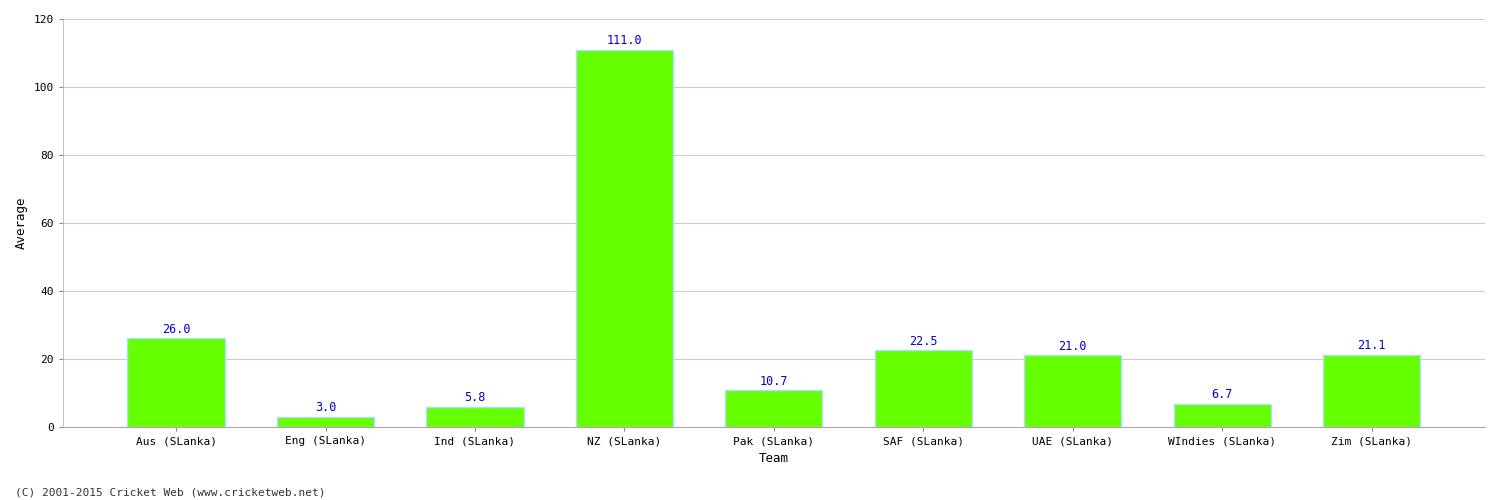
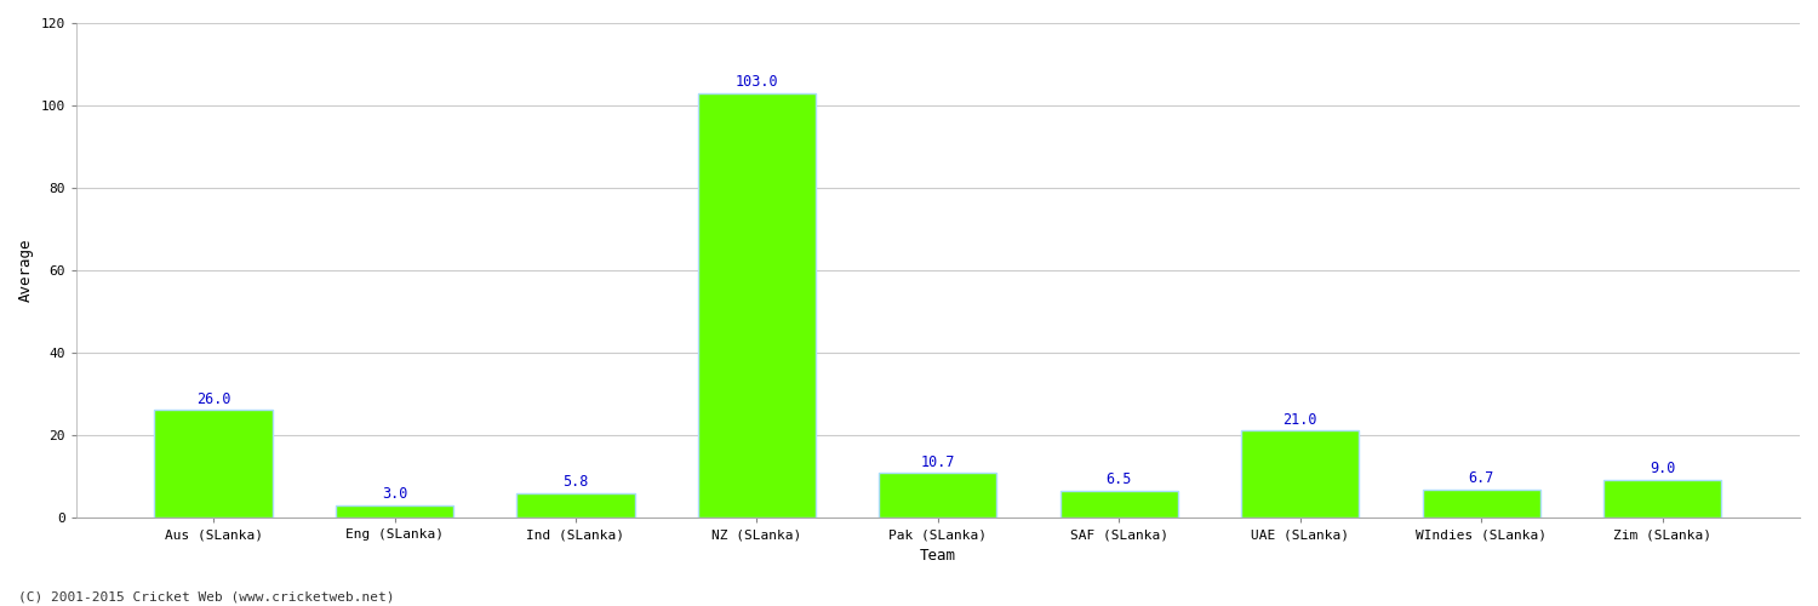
NZ (SLanka): 111.0 -> 103.0
SAF (SLanka): 22.5 -> 6.5
Zim (SLanka): 21.1 -> 9.0
